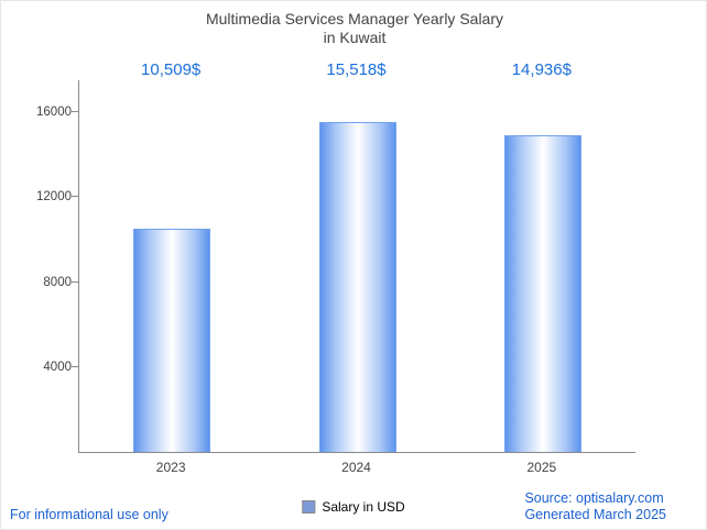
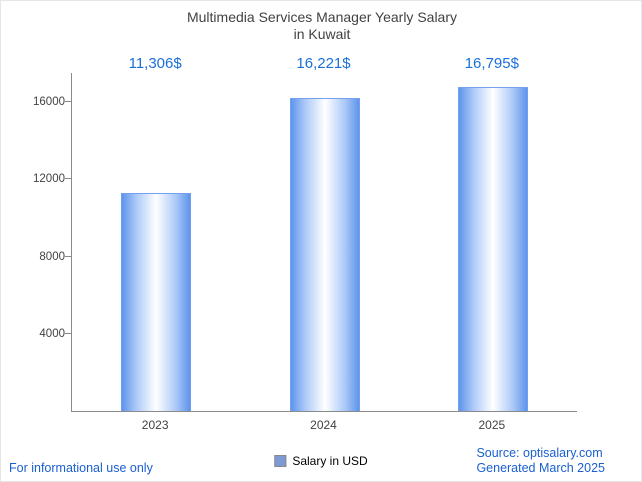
2023: 10,509 -> 11,306
2024: 15,518 -> 16,221
2025: 14,936 -> 16,795
